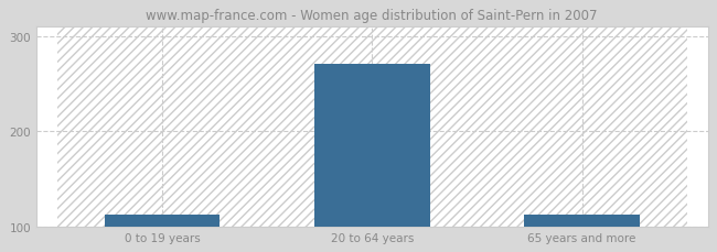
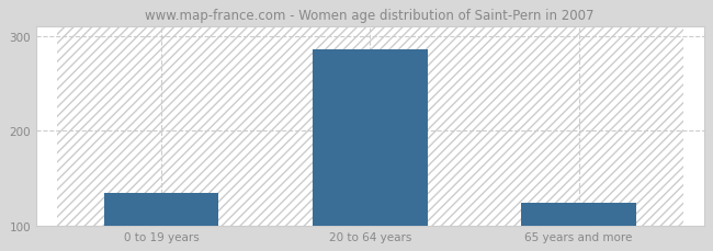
0 to 19 years: 112 -> 134
20 to 64 years: 271 -> 286
65 years and more: 113 -> 124
